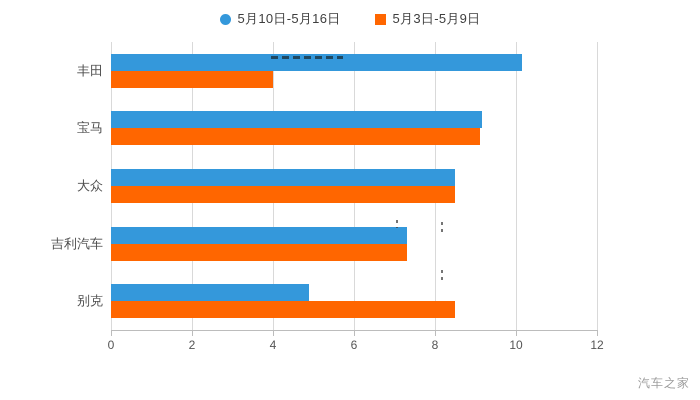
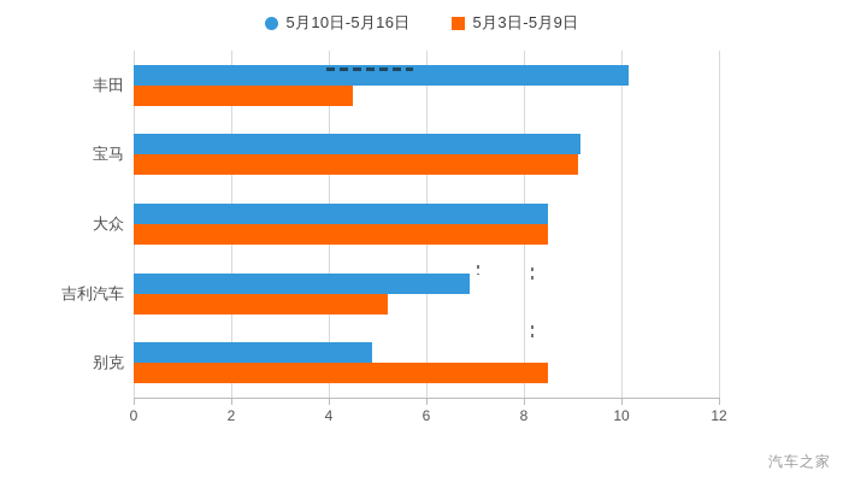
5月3日-5月9日/丰田: 4.0 -> 4.5
5月10日-5月16日/吉利汽车: 7.3 -> 6.9
5月3日-5月9日/吉利汽车: 7.3 -> 5.2
